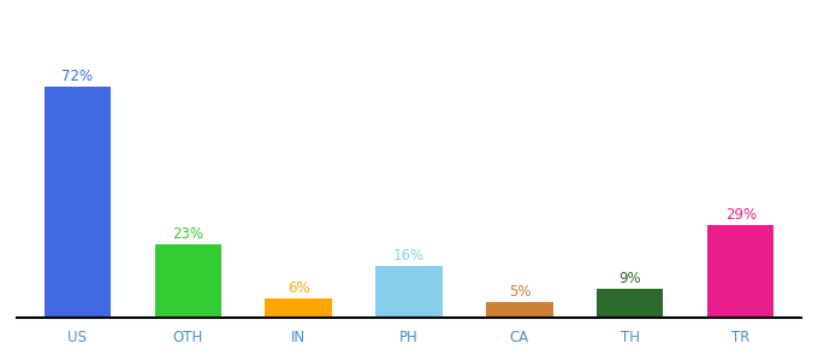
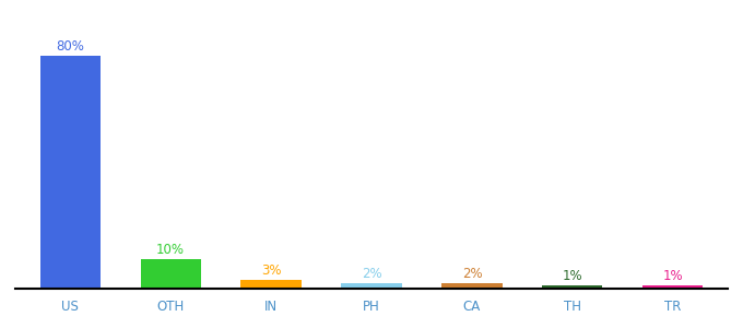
US: 72% -> 80%
OTH: 23% -> 10%
IN: 6% -> 3%
PH: 16% -> 2%
CA: 5% -> 2%
TH: 9% -> 1%
TR: 29% -> 1%
